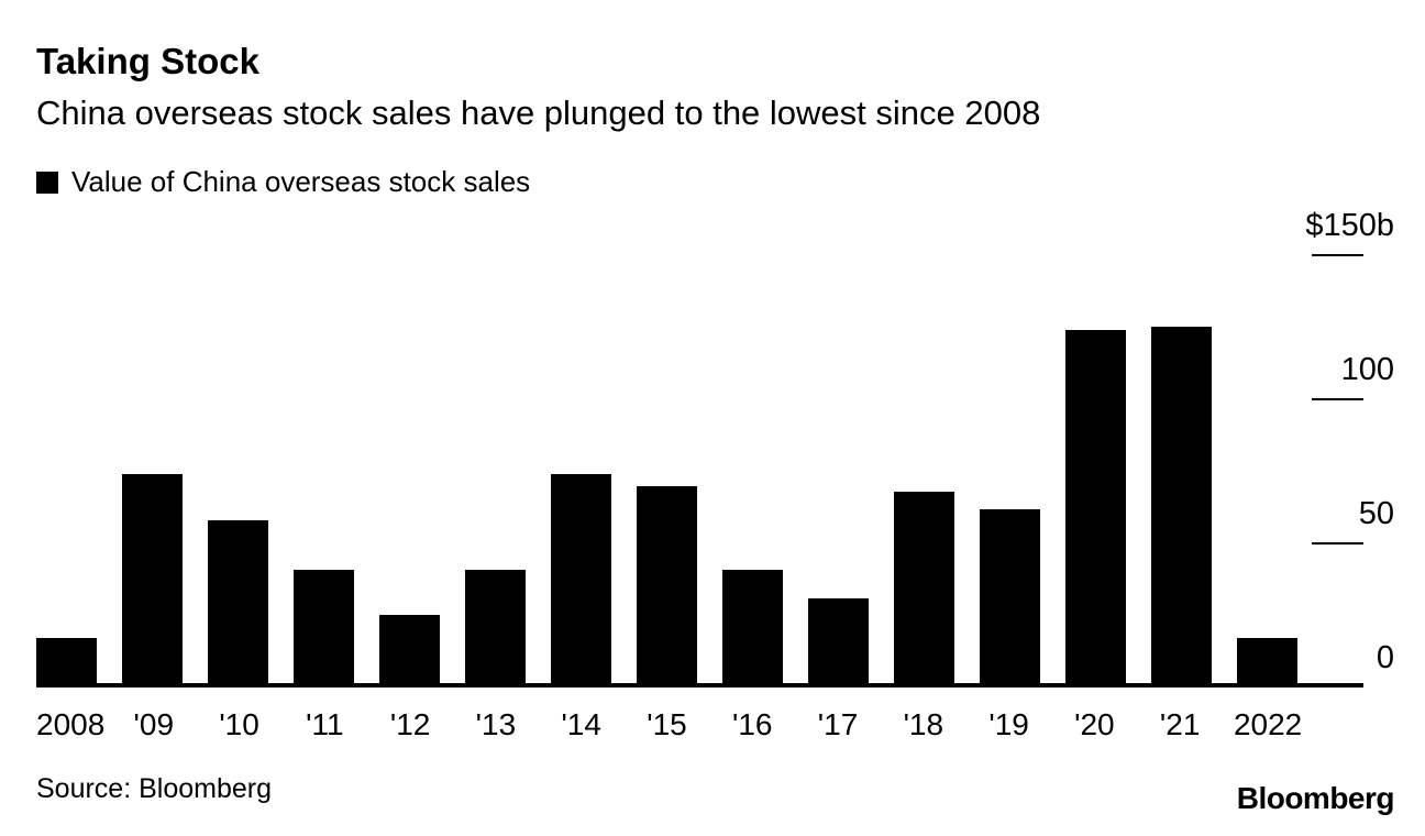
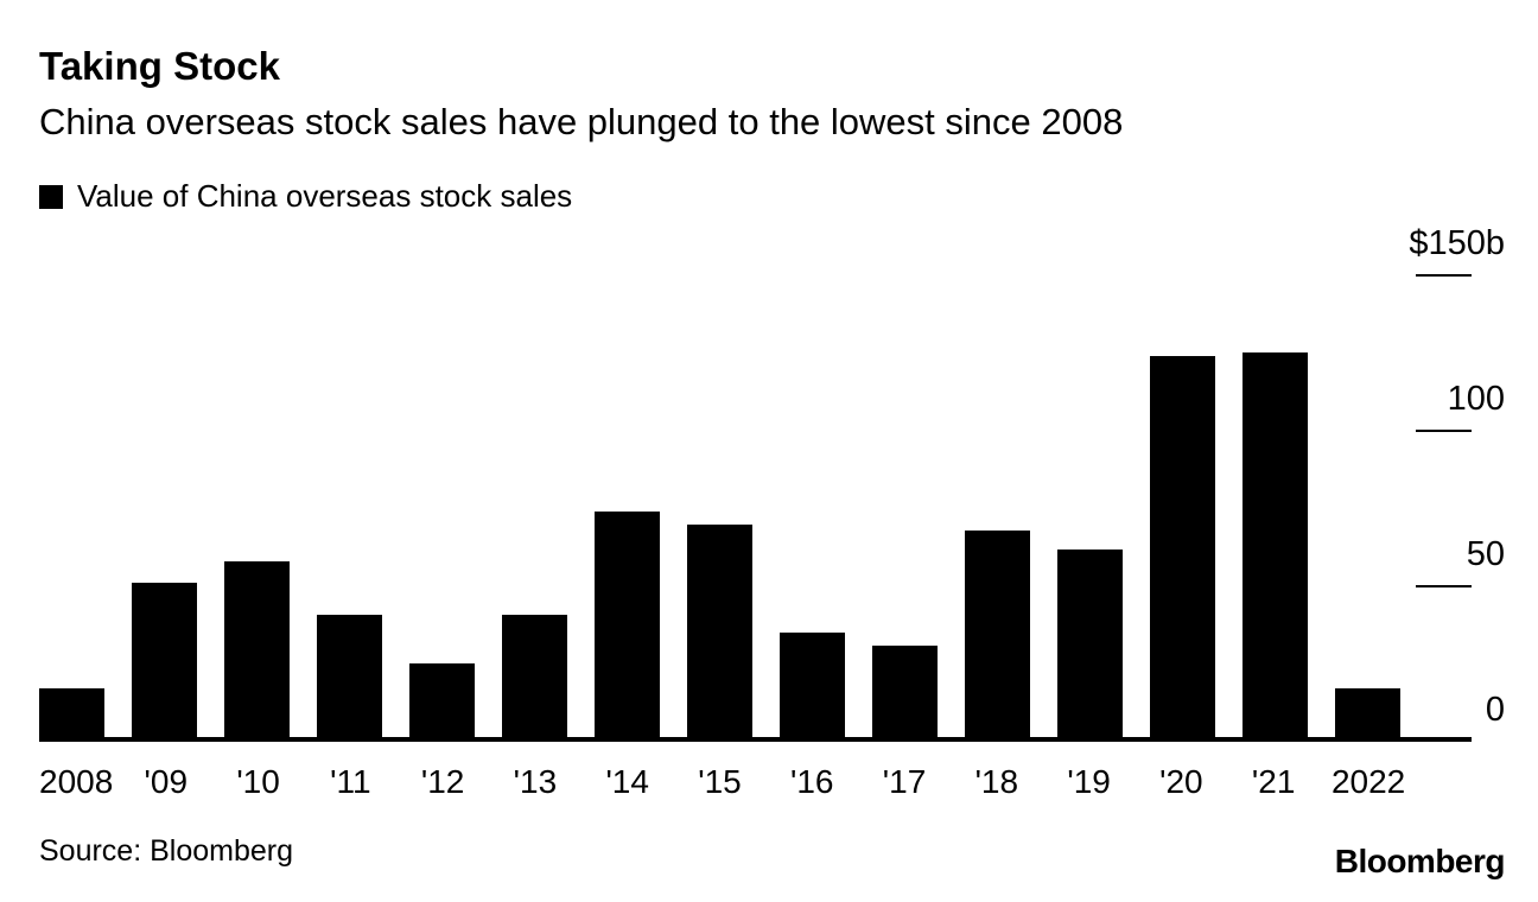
'09: $74b -> $51b
'16: $41b -> $35b
